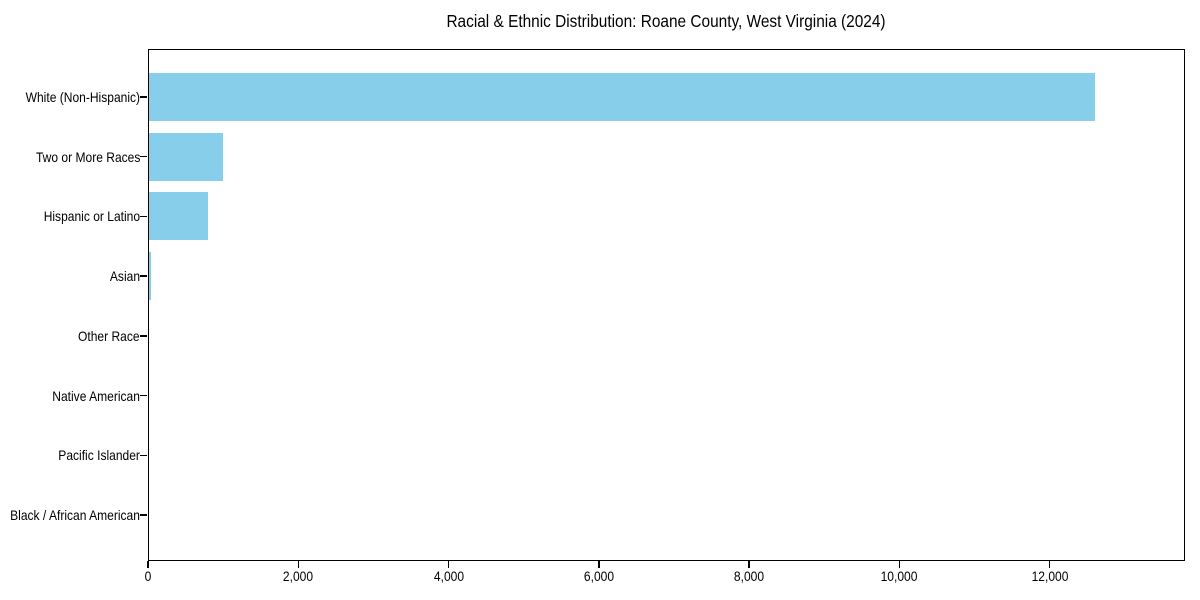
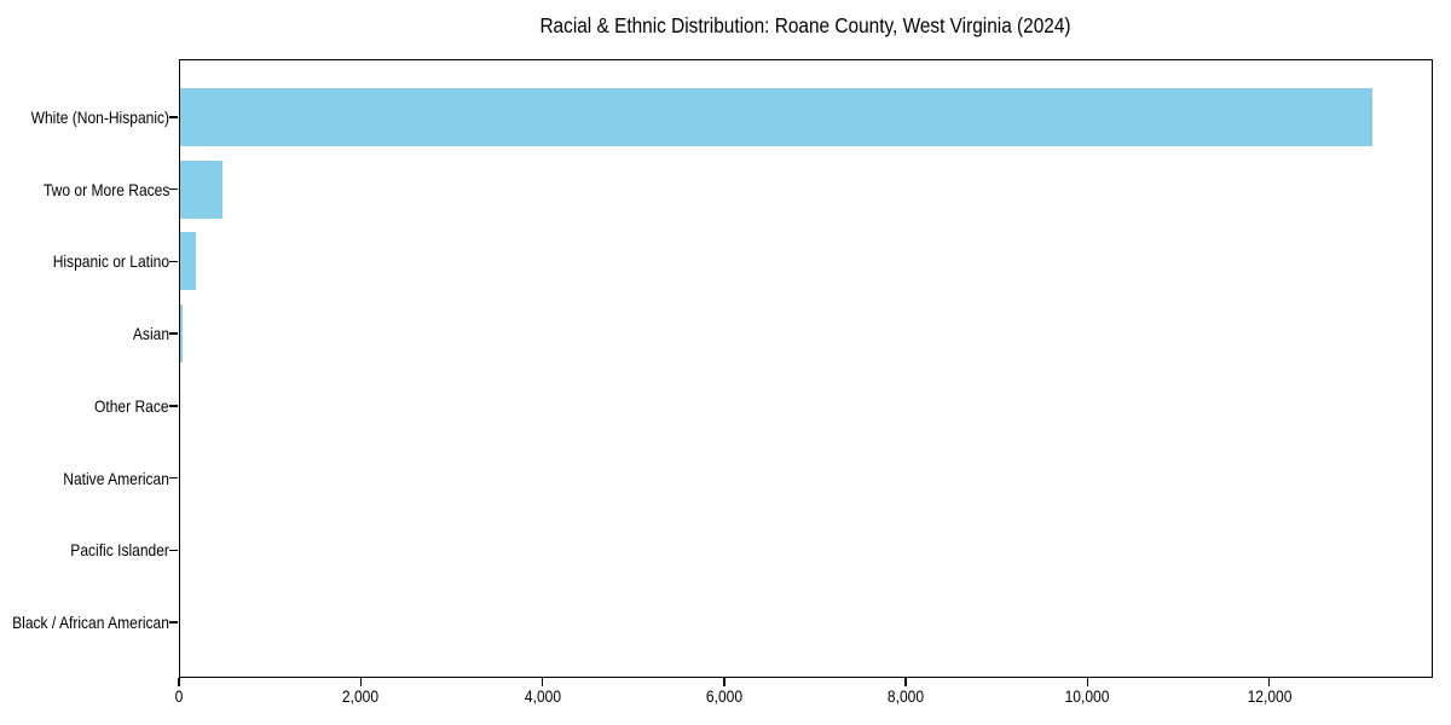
White (Non-Hispanic): 12600 -> 13100
Two or More Races: 1000 -> 500
Hispanic or Latino: 800 -> 200
